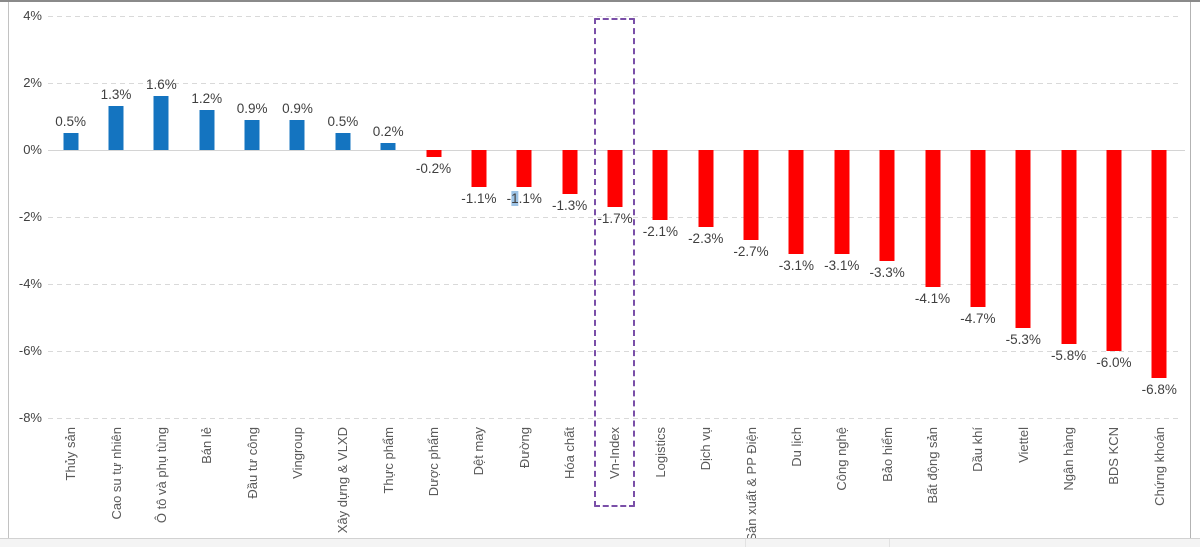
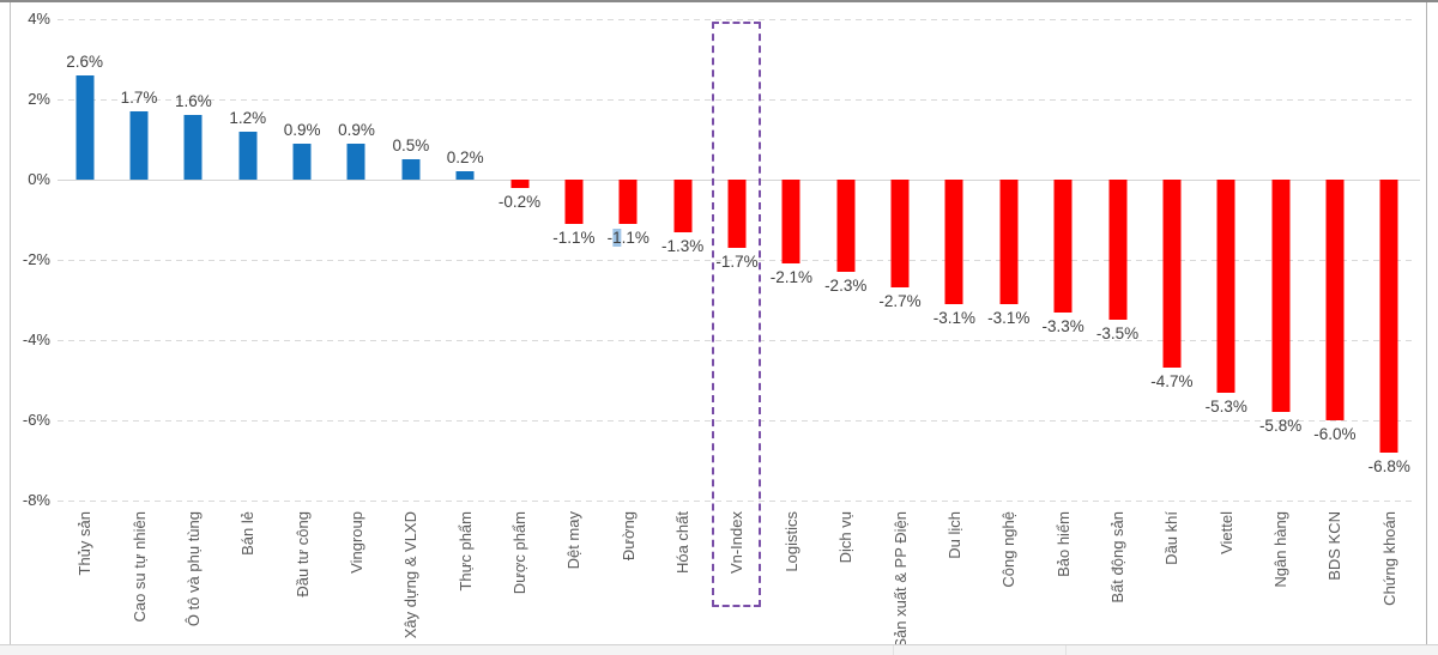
Thủy sản: 0.5% -> 2.6%
Cao su tự nhiên: 1.3% -> 1.7%
Bất động sản: -4.1% -> -3.5%
